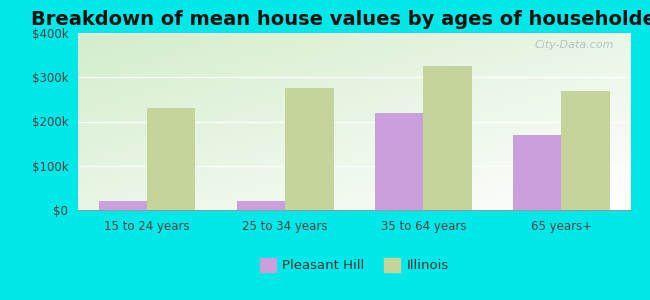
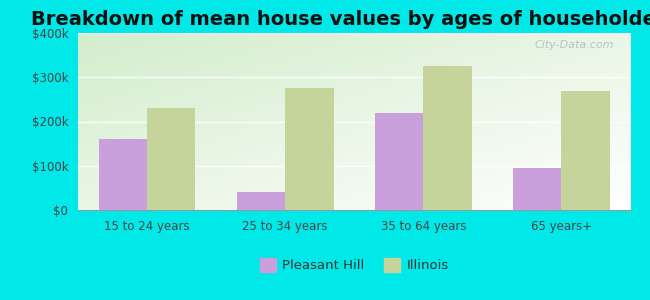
Pleasant Hill/15 to 24 years: $20k -> $160k
Pleasant Hill/25 to 34 years: $20k -> $40k
Pleasant Hill/65 years+: $170k -> $95k
